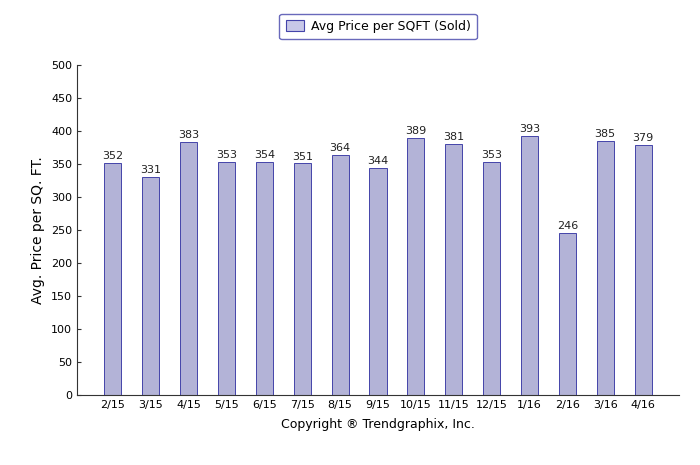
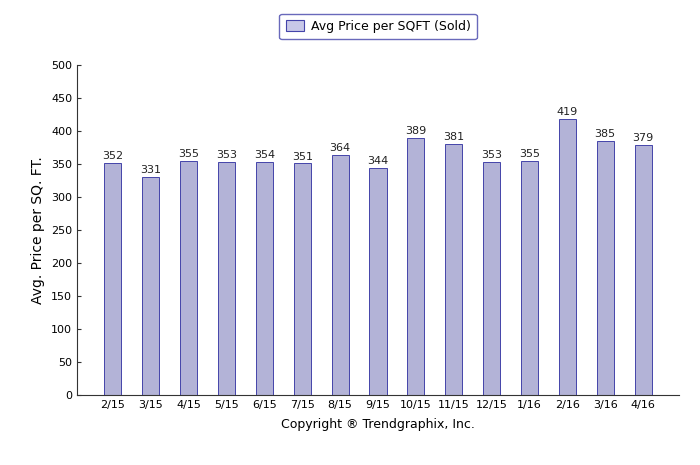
4/15: 383 -> 355
1/16: 393 -> 355
2/16: 246 -> 419
